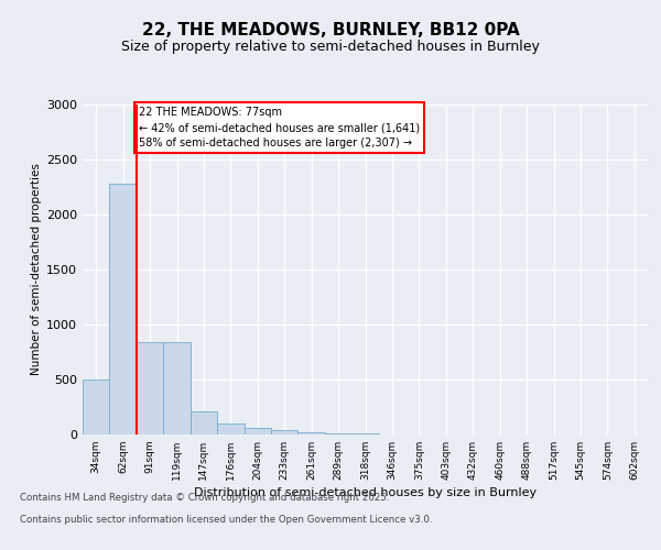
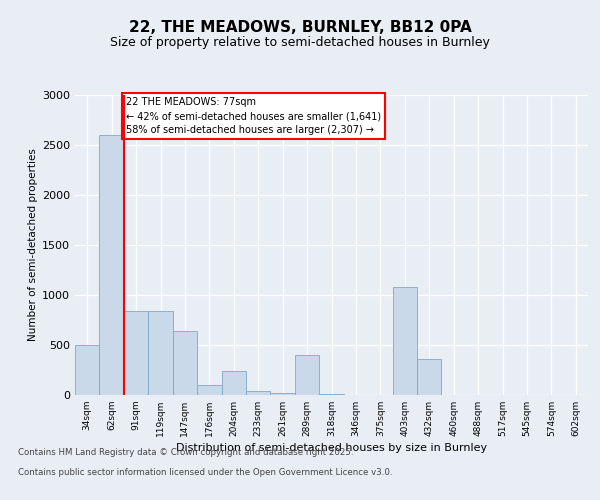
62sqm: 2280 -> 2600
147sqm: 210 -> 640
204sqm: 60 -> 240
289sqm: 20 -> 400
403sqm: 0 -> 1080
432sqm: 0 -> 360
